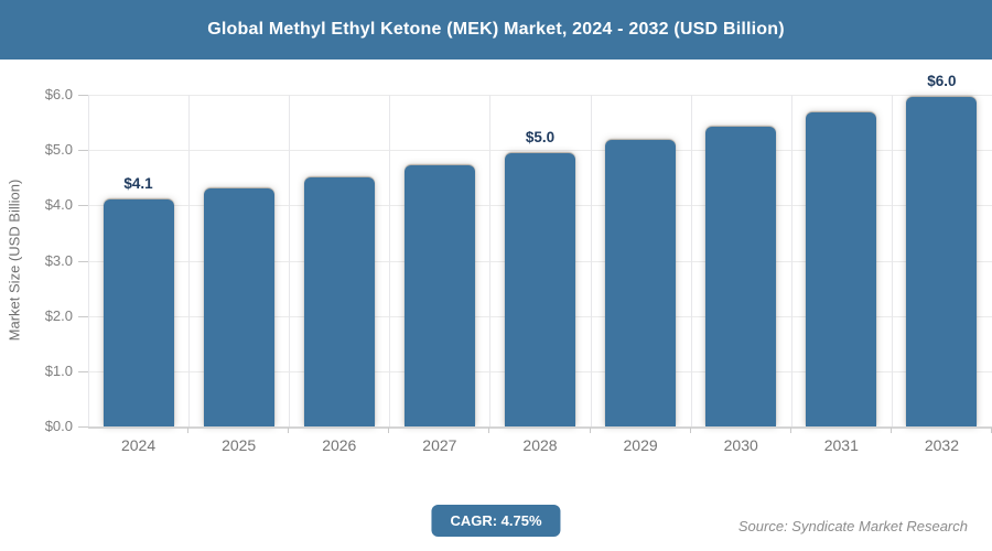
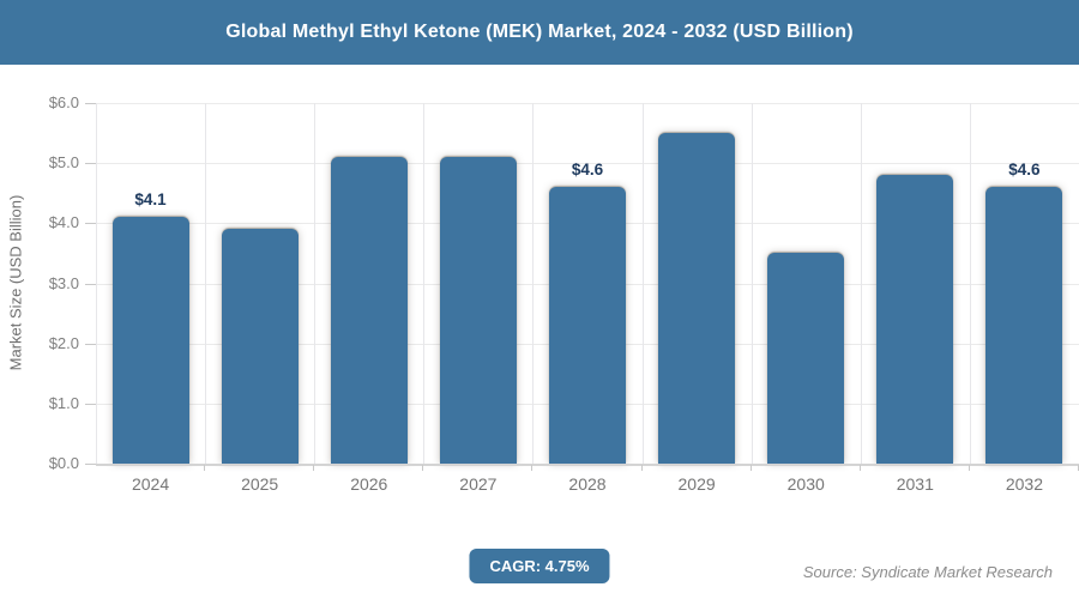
2025: $4.3 -> $3.9
2026: $4.5 -> $5.1
2027: $4.7 -> $5.1
2028: $5.0 -> $4.6
2029: $5.2 -> $5.5
2030: $5.4 -> $3.5
2031: $5.7 -> $4.8
2032: $6.0 -> $4.6
